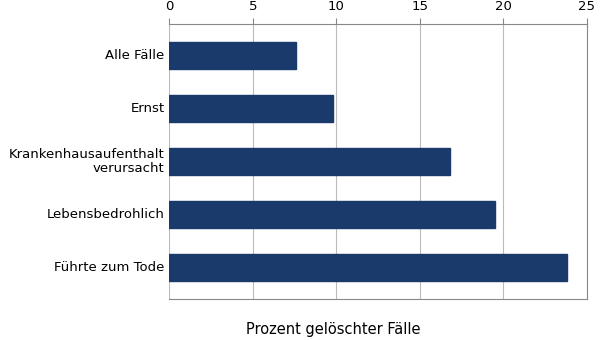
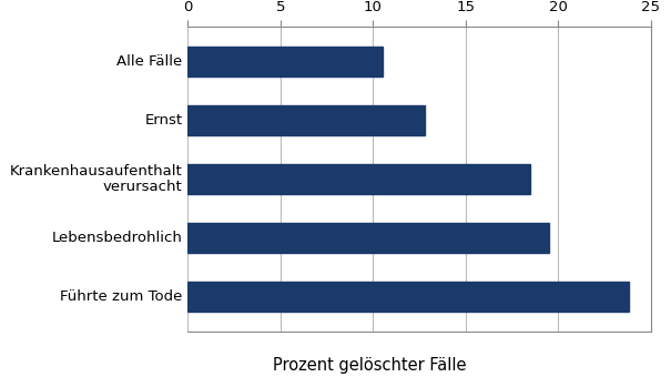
Alle Fälle: 7.6 -> 10.5
Ernst: 9.8 -> 12.8
Krankenhausaufenthalt verursacht: 16.8 -> 18.5
